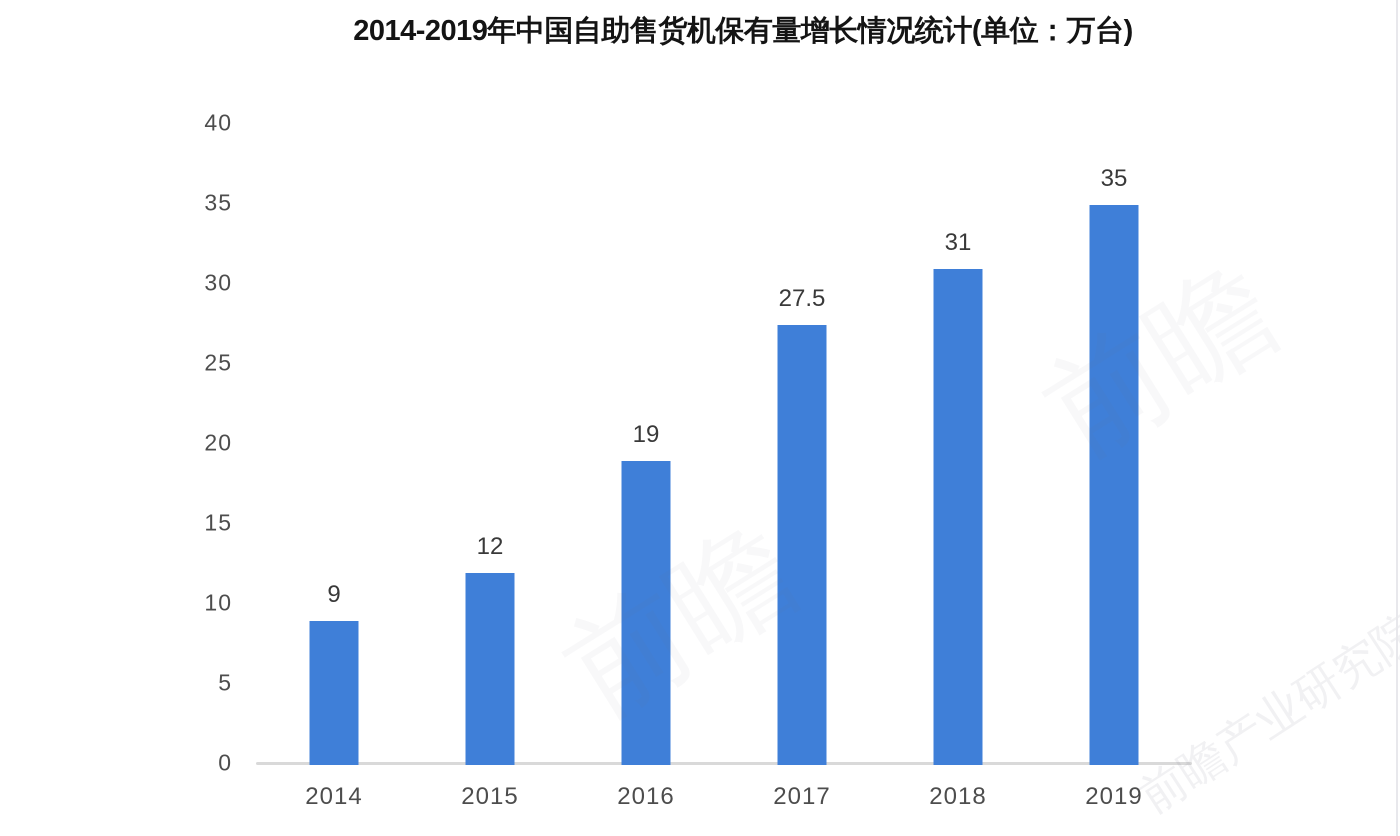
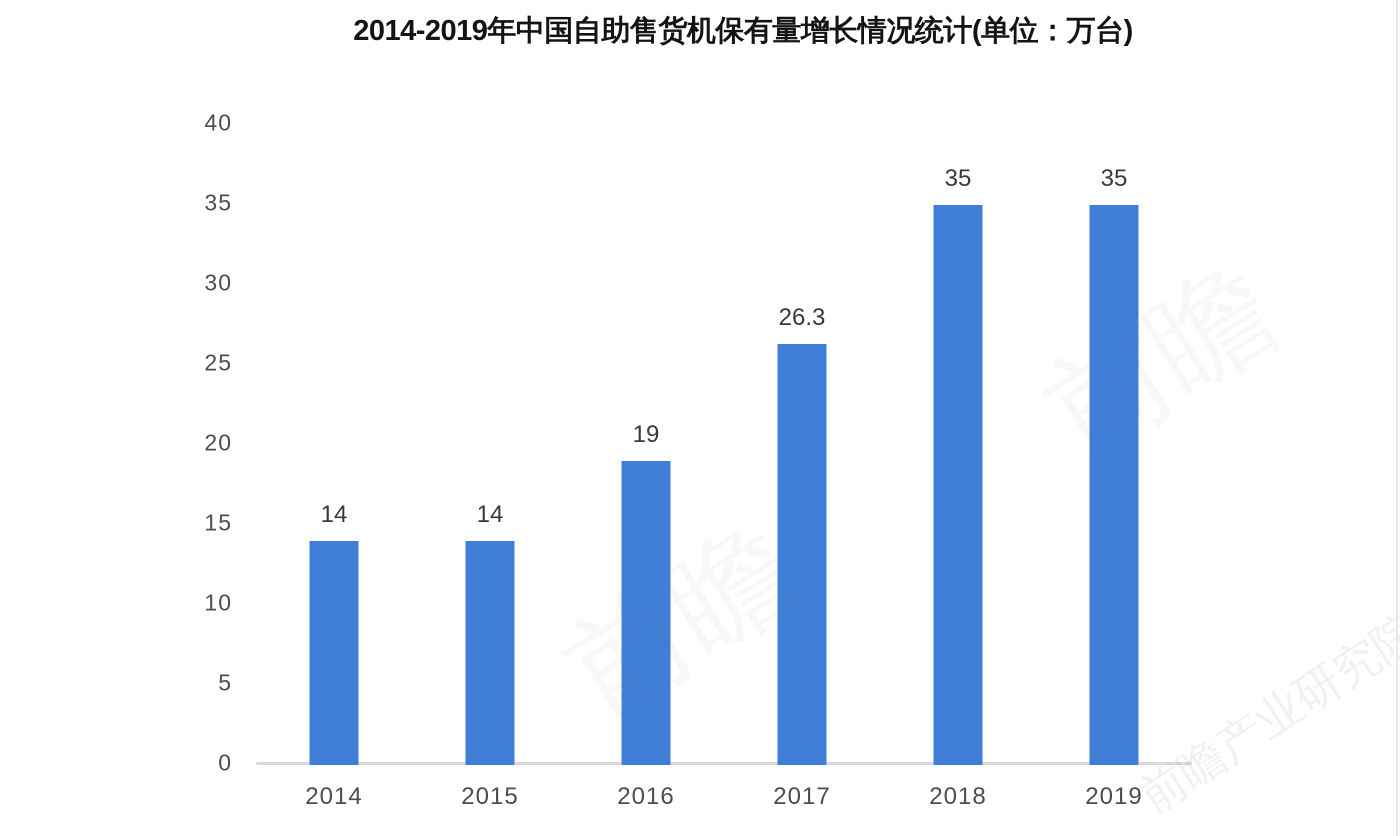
2014: 9 -> 14
2015: 12 -> 14
2017: 27.5 -> 26.3
2018: 31 -> 35
